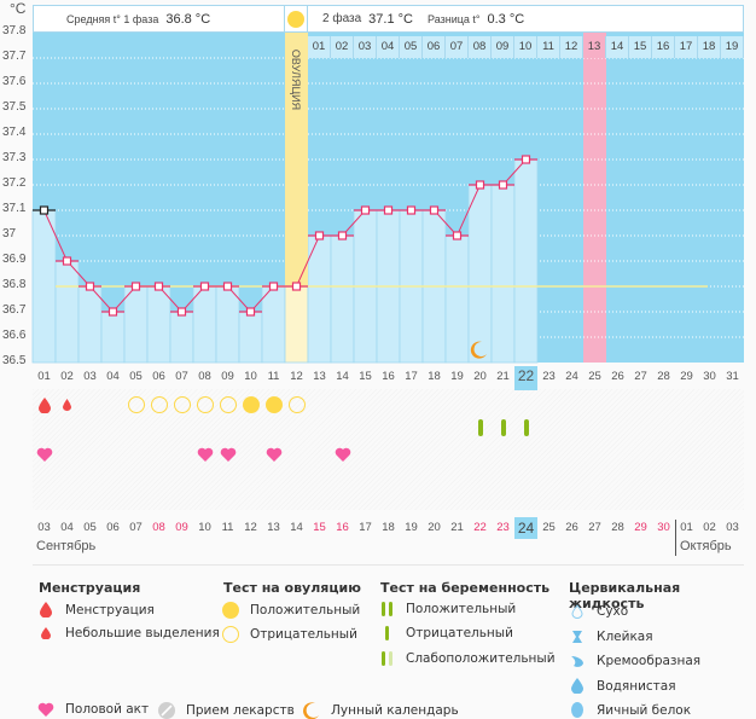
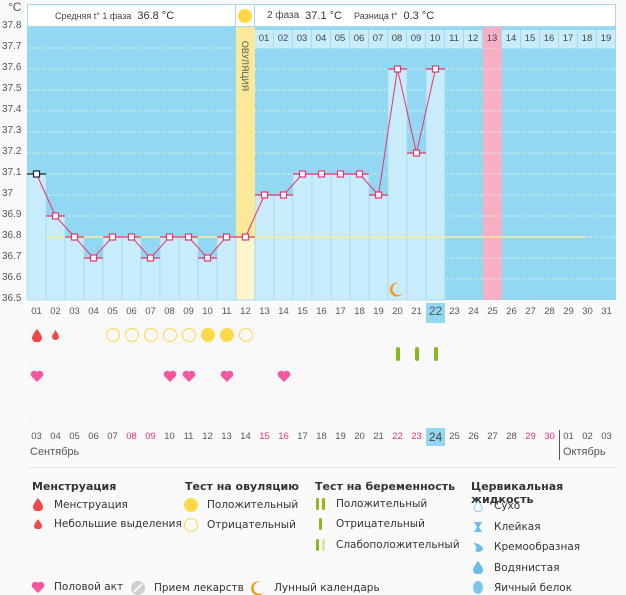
20: 37.2 -> 37.6
22: 37.3 -> 37.6
